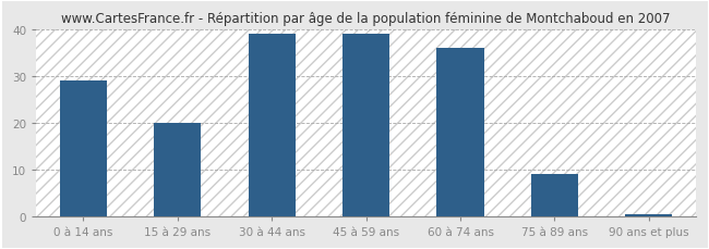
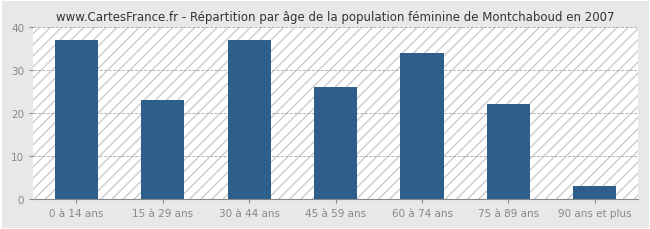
0 à 14 ans: 29.0 -> 37.0
15 à 29 ans: 20.0 -> 23.0
30 à 44 ans: 39.0 -> 37.0
45 à 59 ans: 39.0 -> 26.0
60 à 74 ans: 36.0 -> 34.0
75 à 89 ans: 9.0 -> 22.0
90 ans et plus: 0.4 -> 3.0
